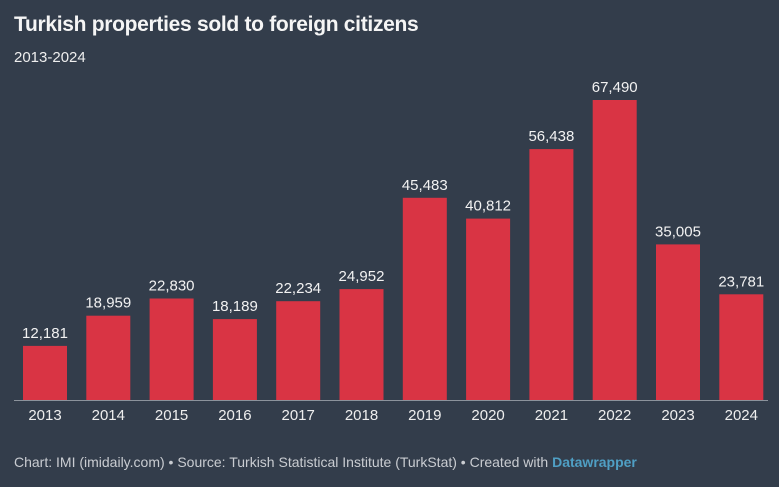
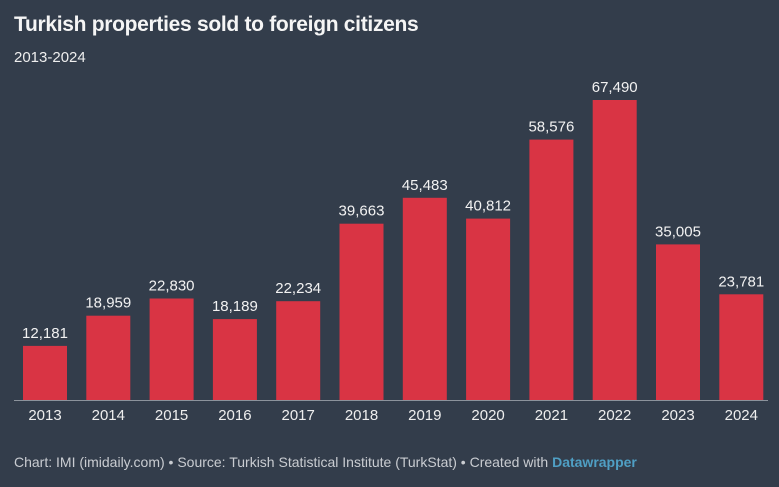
2018: 24,952 -> 39,663
2021: 56,438 -> 58,576
